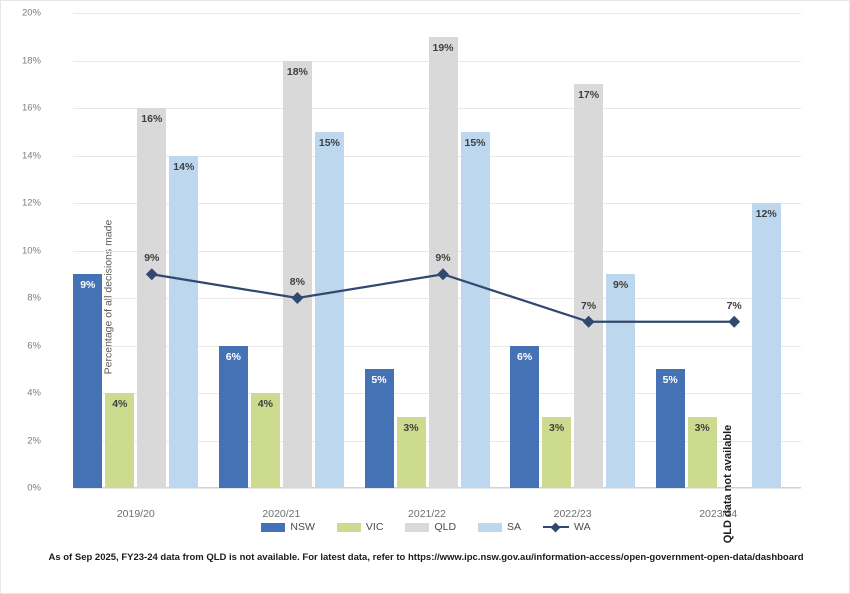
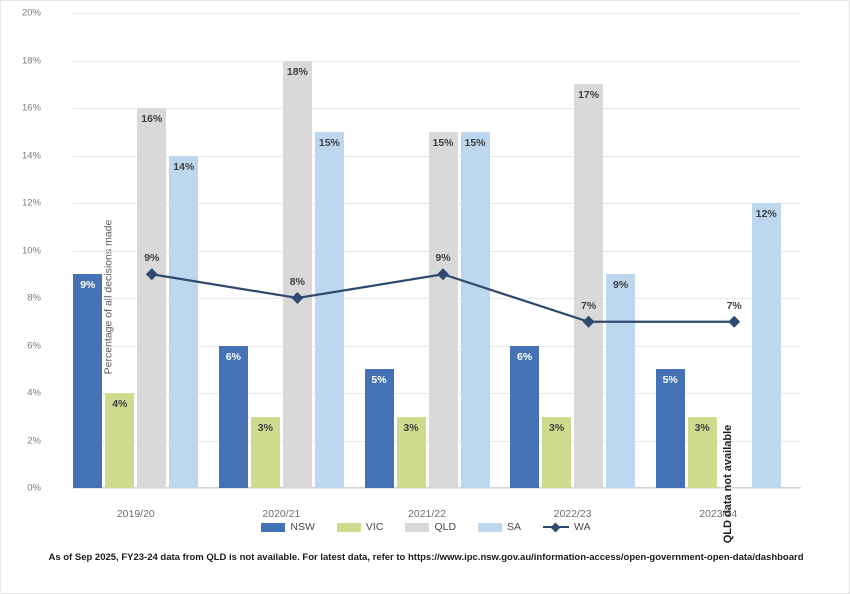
VIC/2020/21: 4% -> 3%
QLD/2021/22: 19% -> 15%
